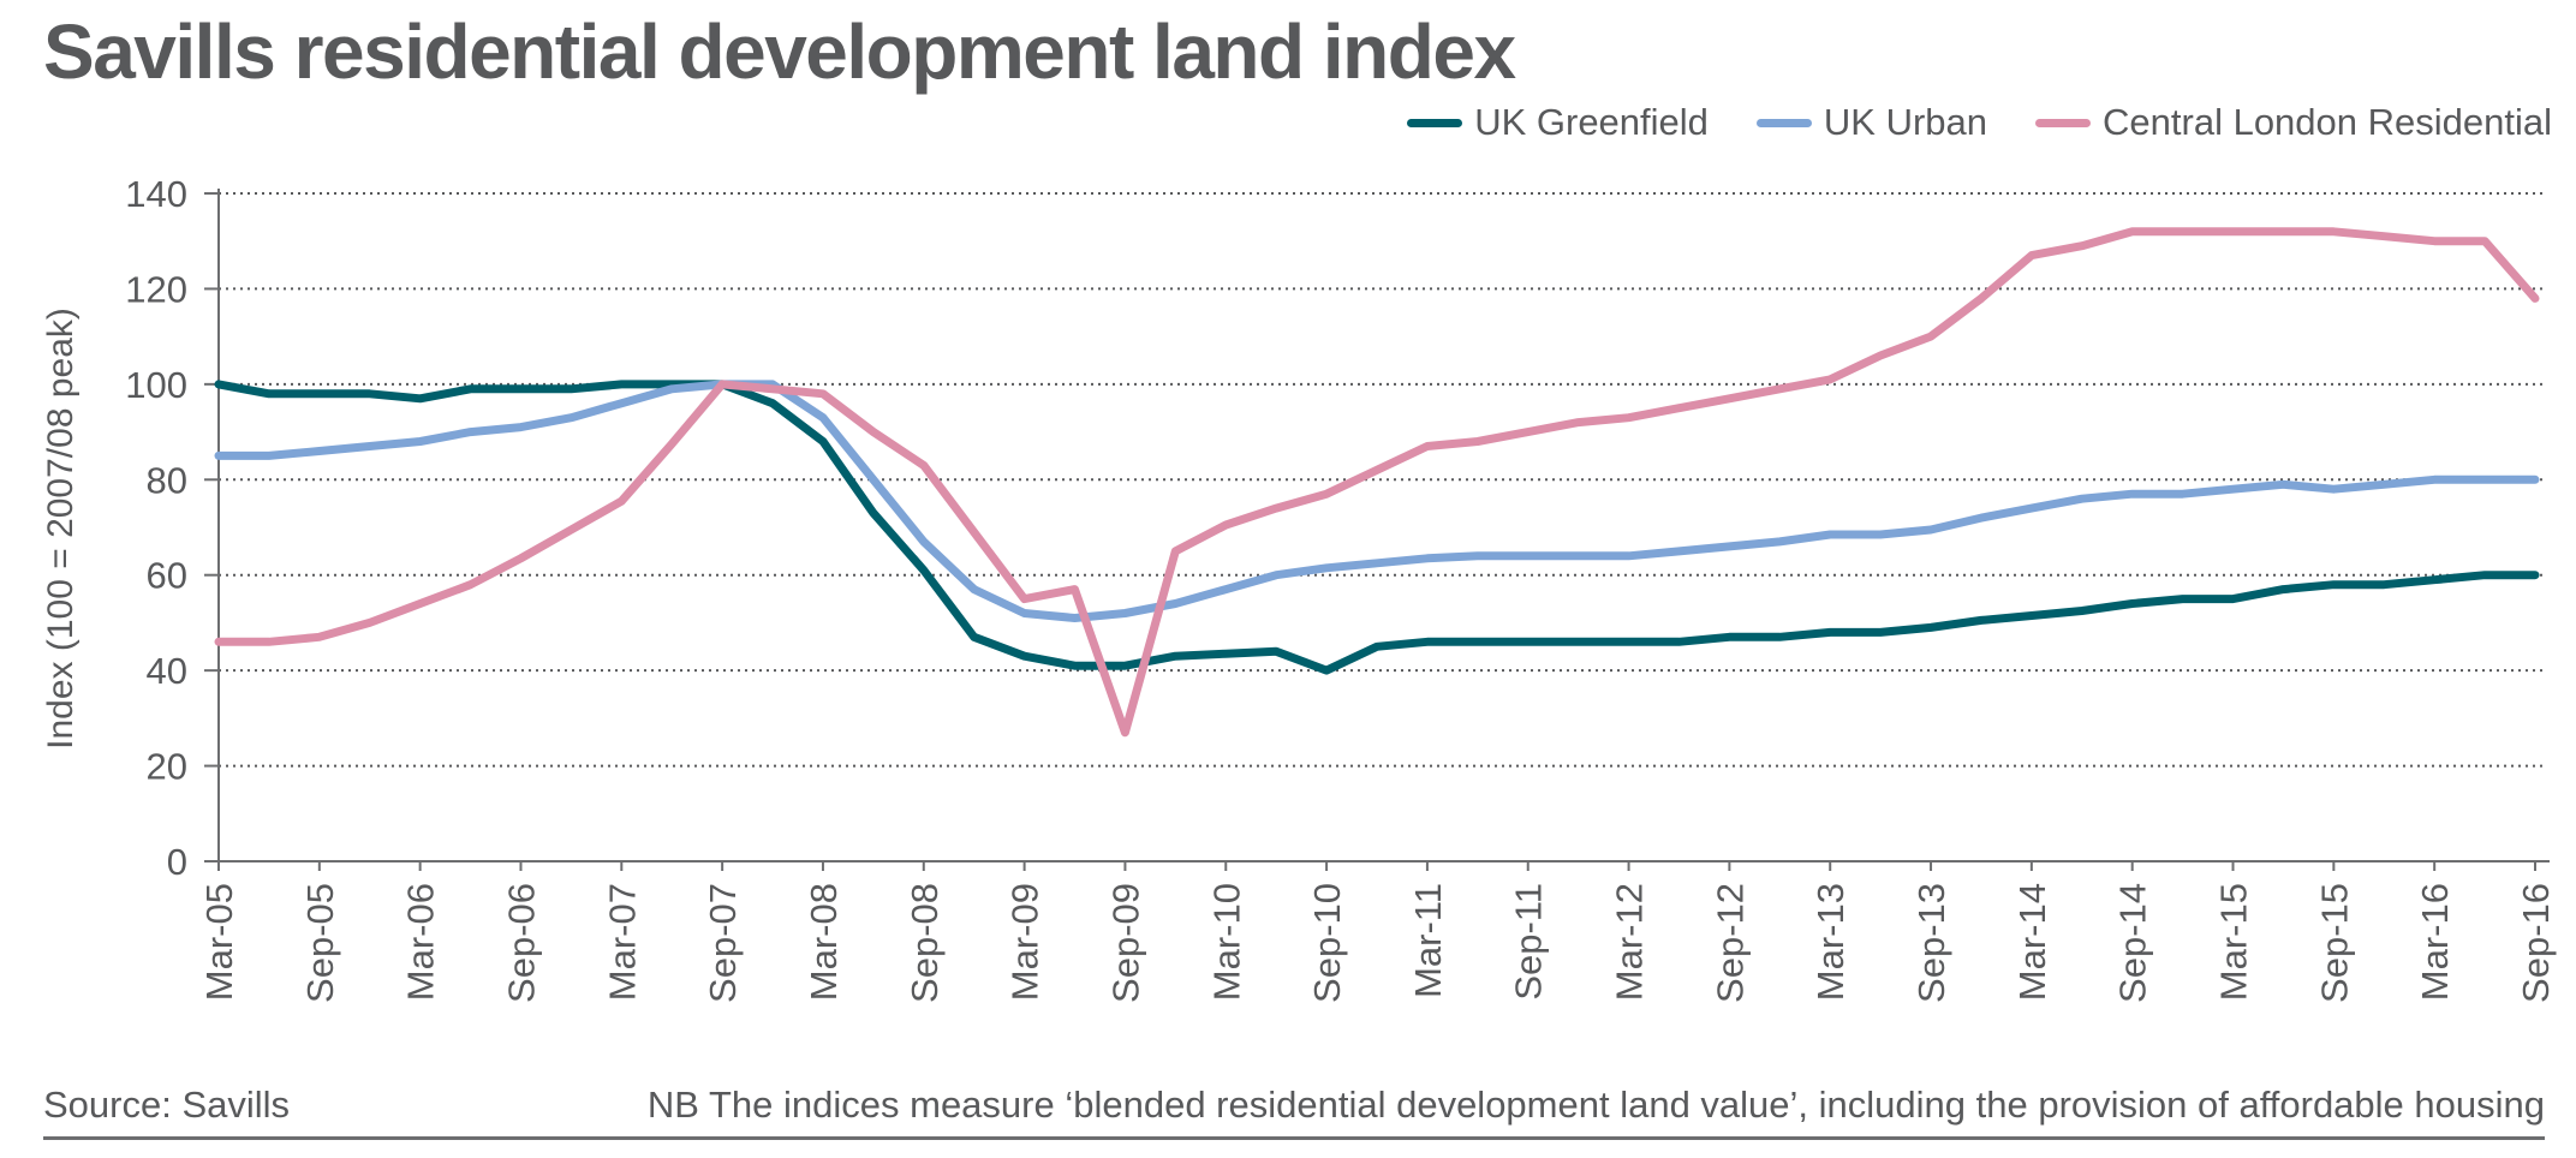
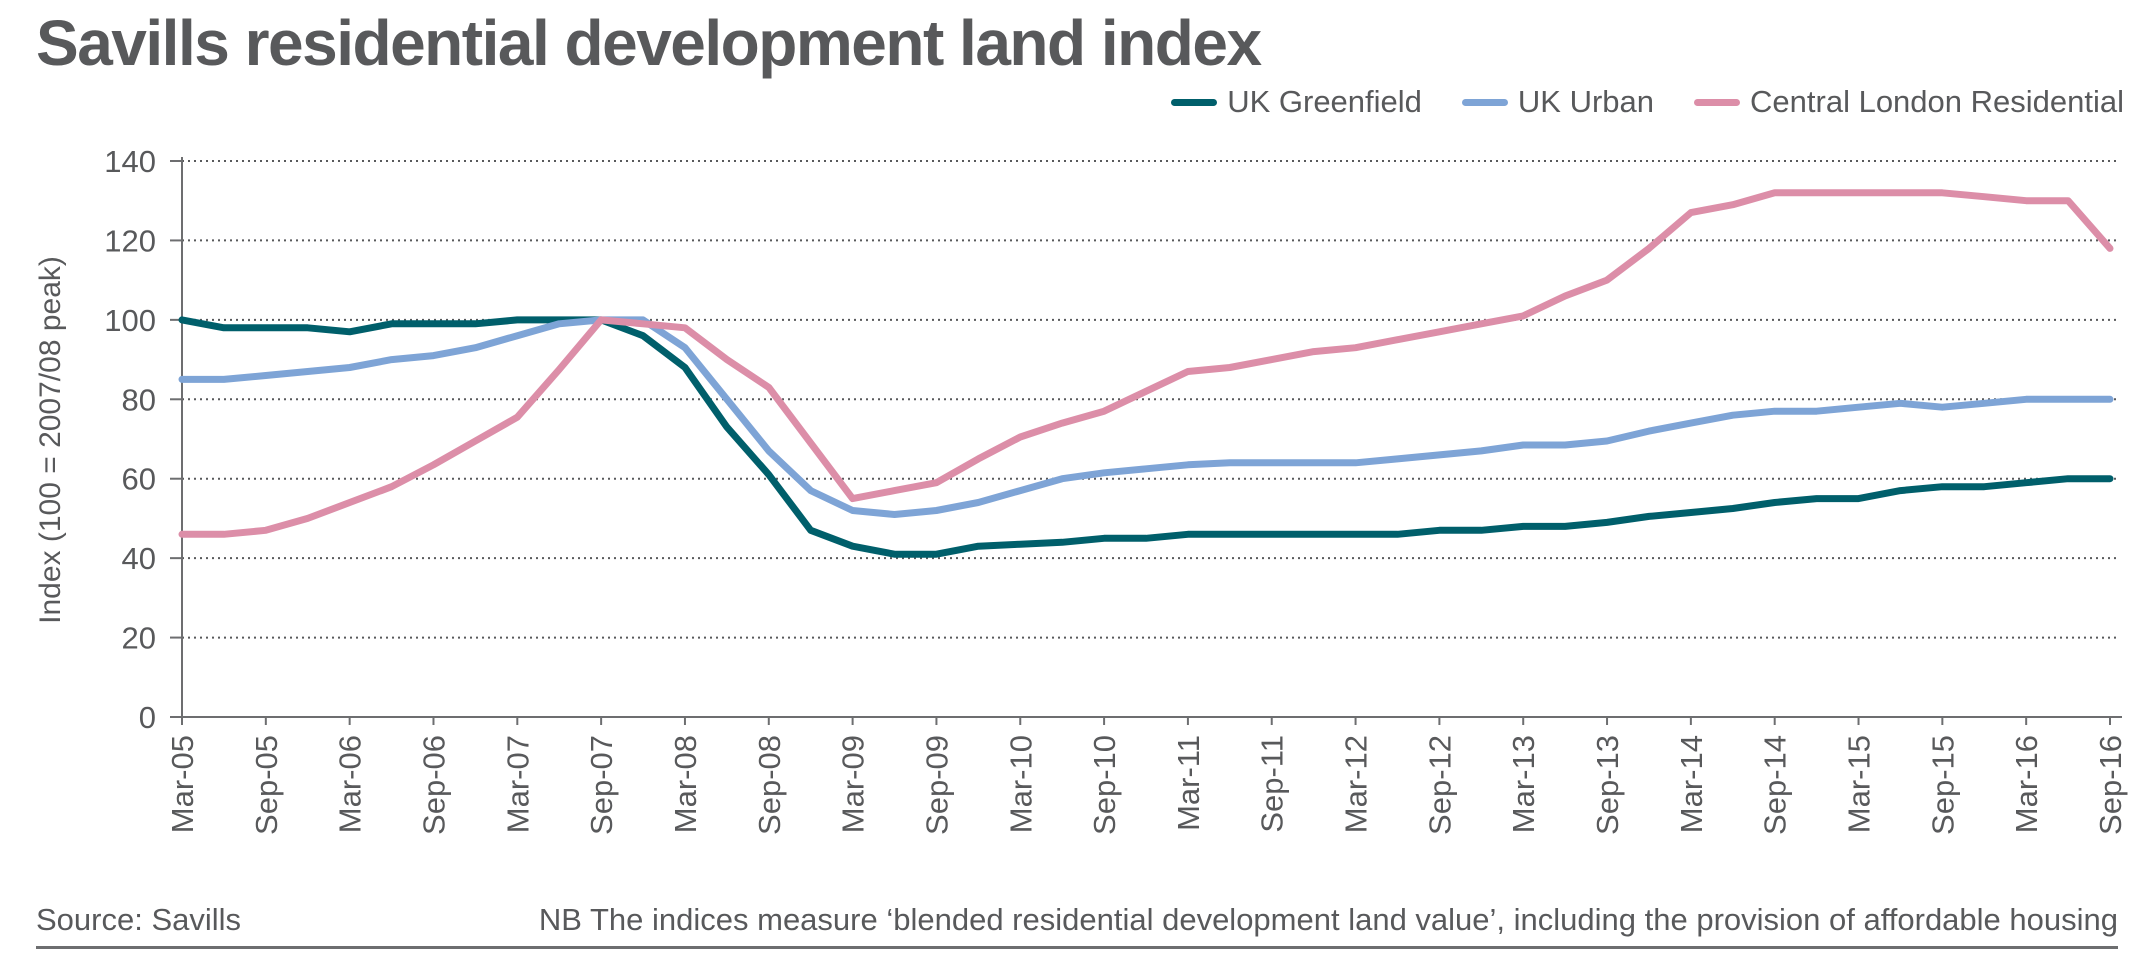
Central London Residential/Sep-09: 27 -> 59
UK Greenfield/Sep-10: 40 -> 45
